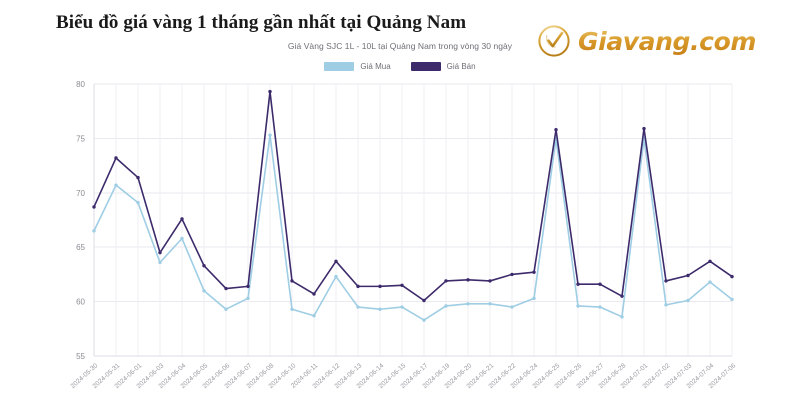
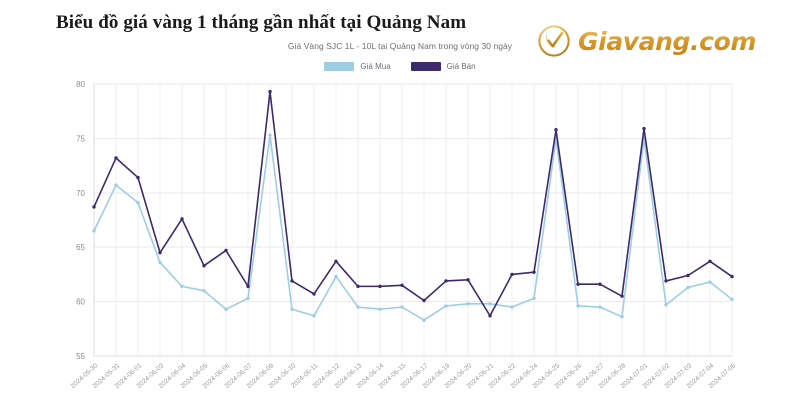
Giá Mua/2024-06-04: 65.8 -> 61.4
Giá Bán/2024-06-06: 61.2 -> 64.7
Giá Bán/2024-06-21: 61.9 -> 58.7
Giá Mua/2024-07-03: 60.1 -> 61.3
